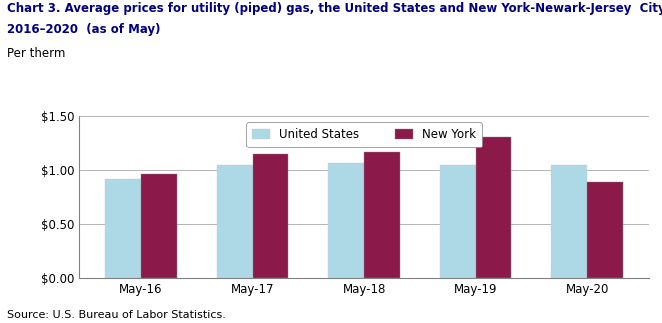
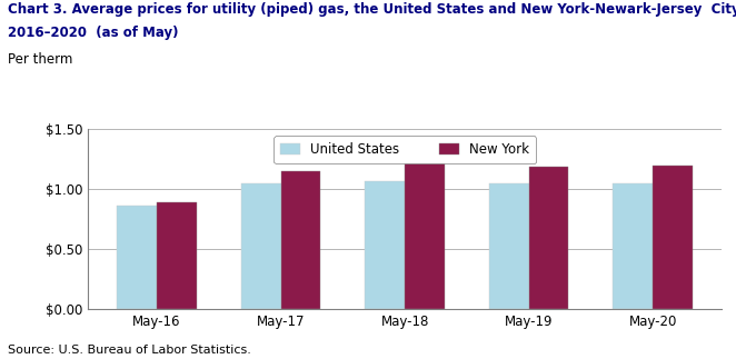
United States/May-16: $0.92 -> $0.86
New York/May-16: $0.96 -> $0.89
New York/May-18: $1.17 -> $1.24
New York/May-19: $1.31 -> $1.19
New York/May-20: $0.89 -> $1.20
